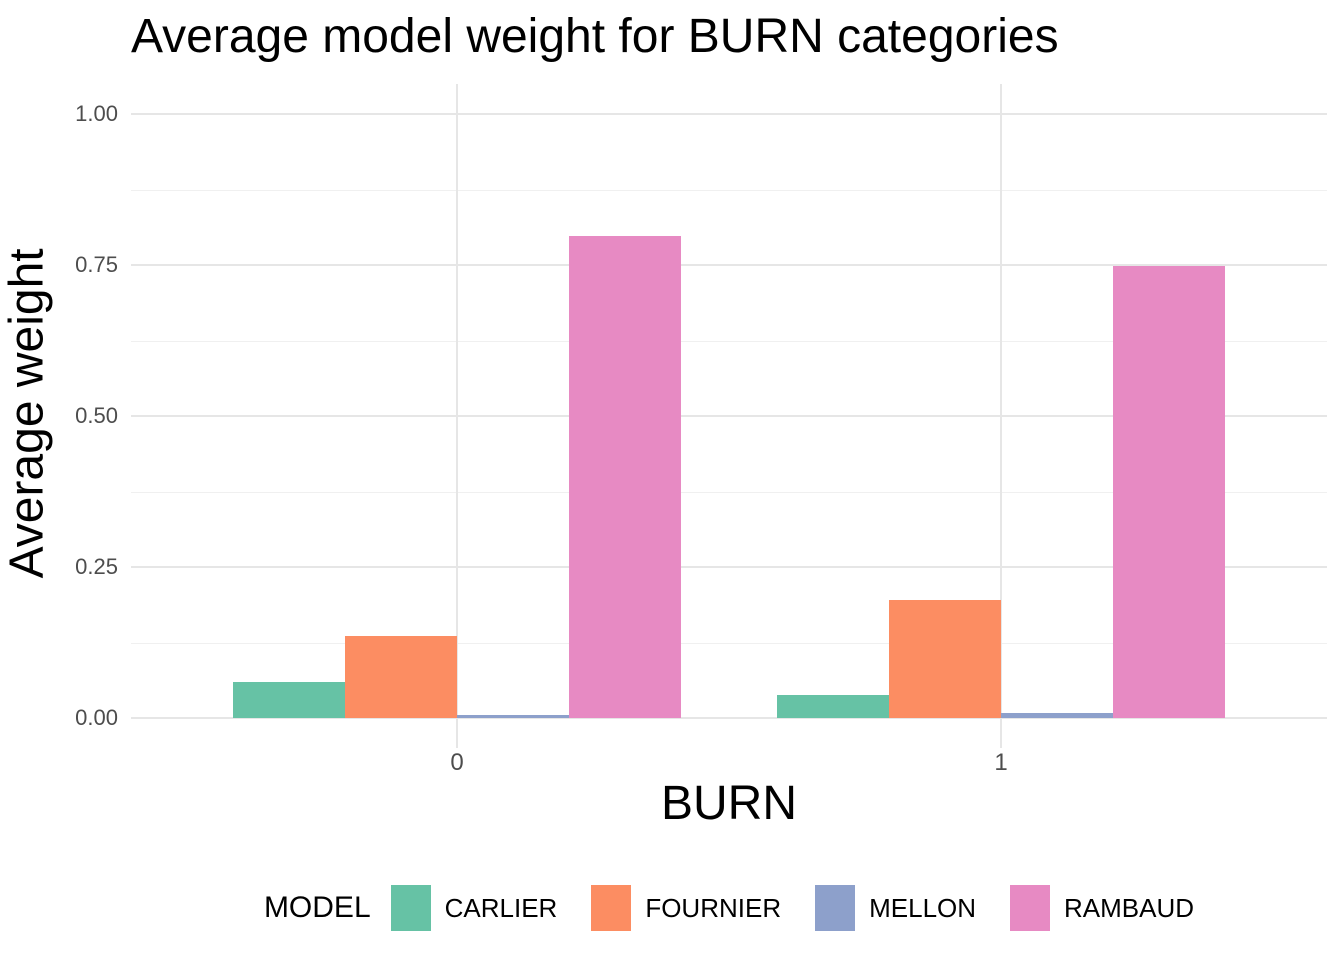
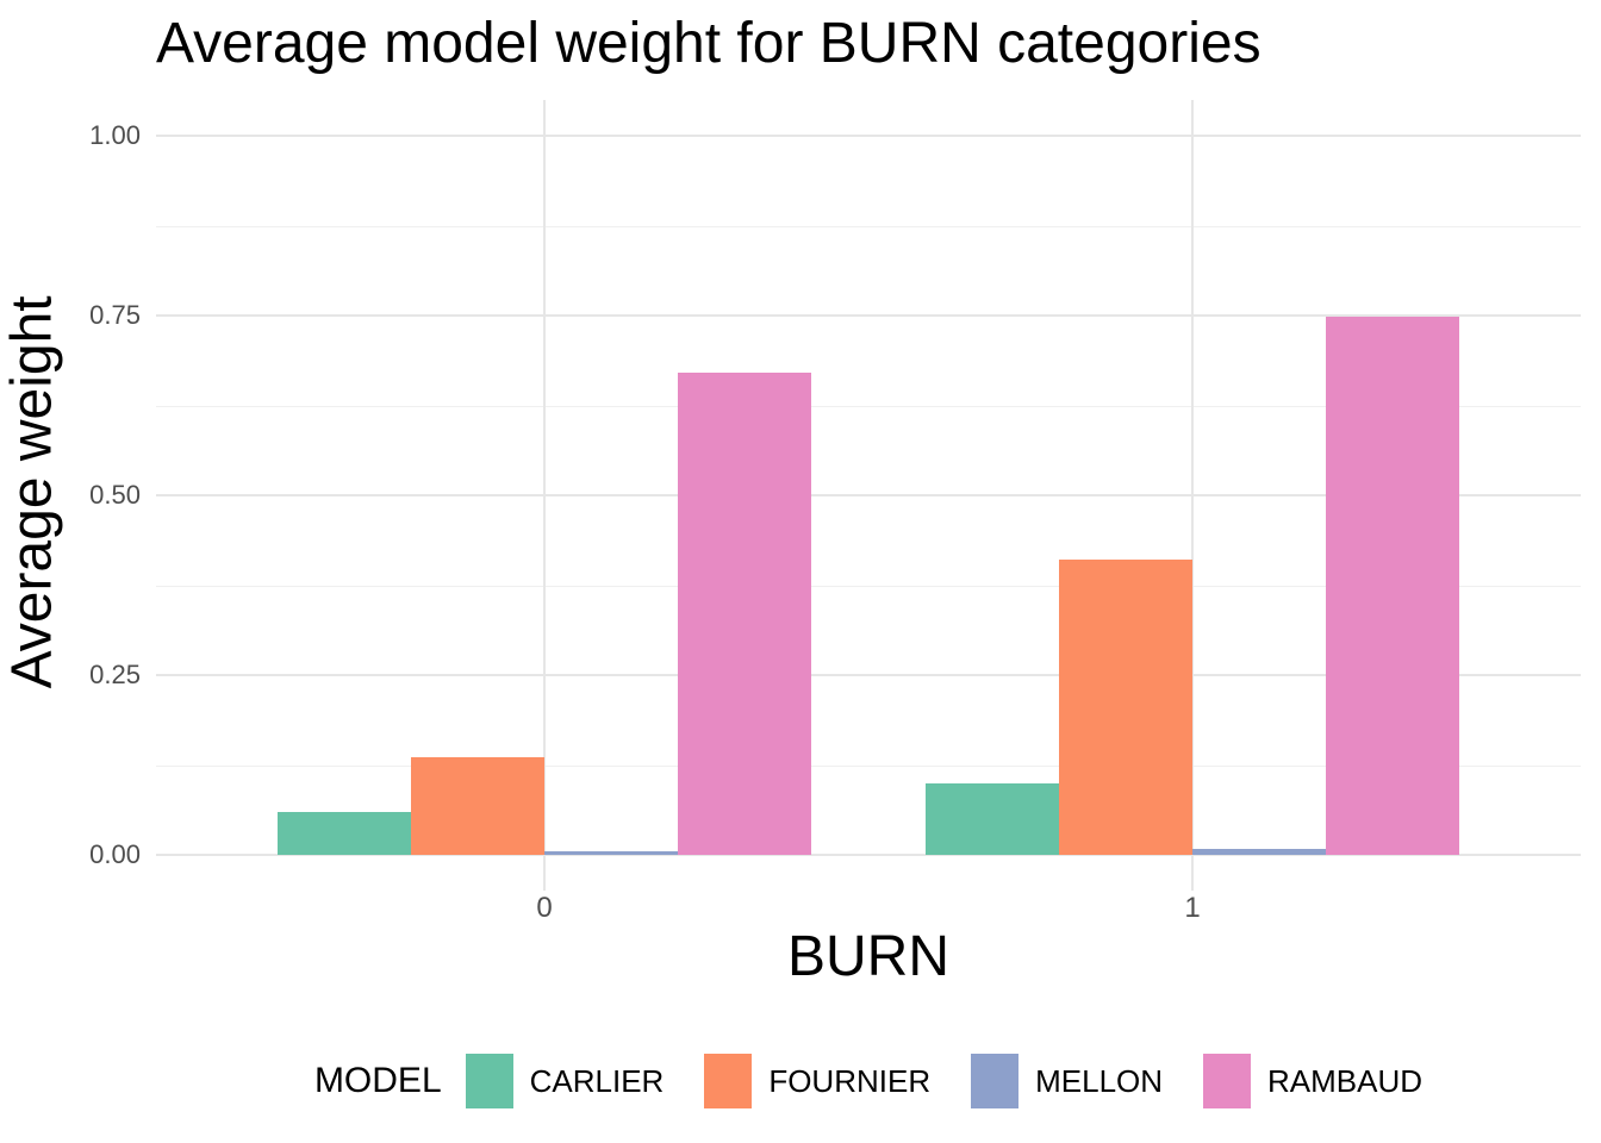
RAMBAUD/0: 0.80 -> 0.67
CARLIER/1: 0.04 -> 0.10
FOURNIER/1: 0.20 -> 0.41
